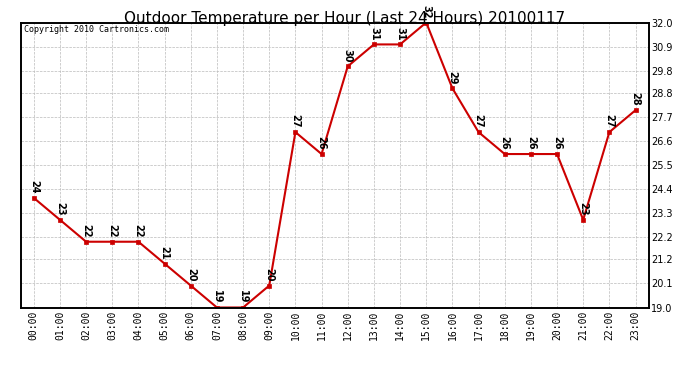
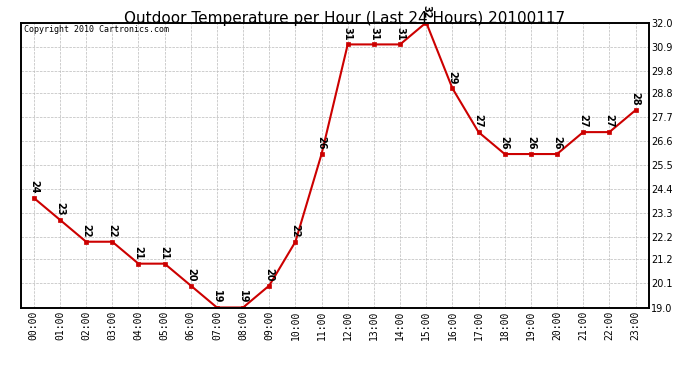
04:00: 22 -> 21
10:00: 27 -> 22
12:00: 30 -> 31
21:00: 23 -> 27
